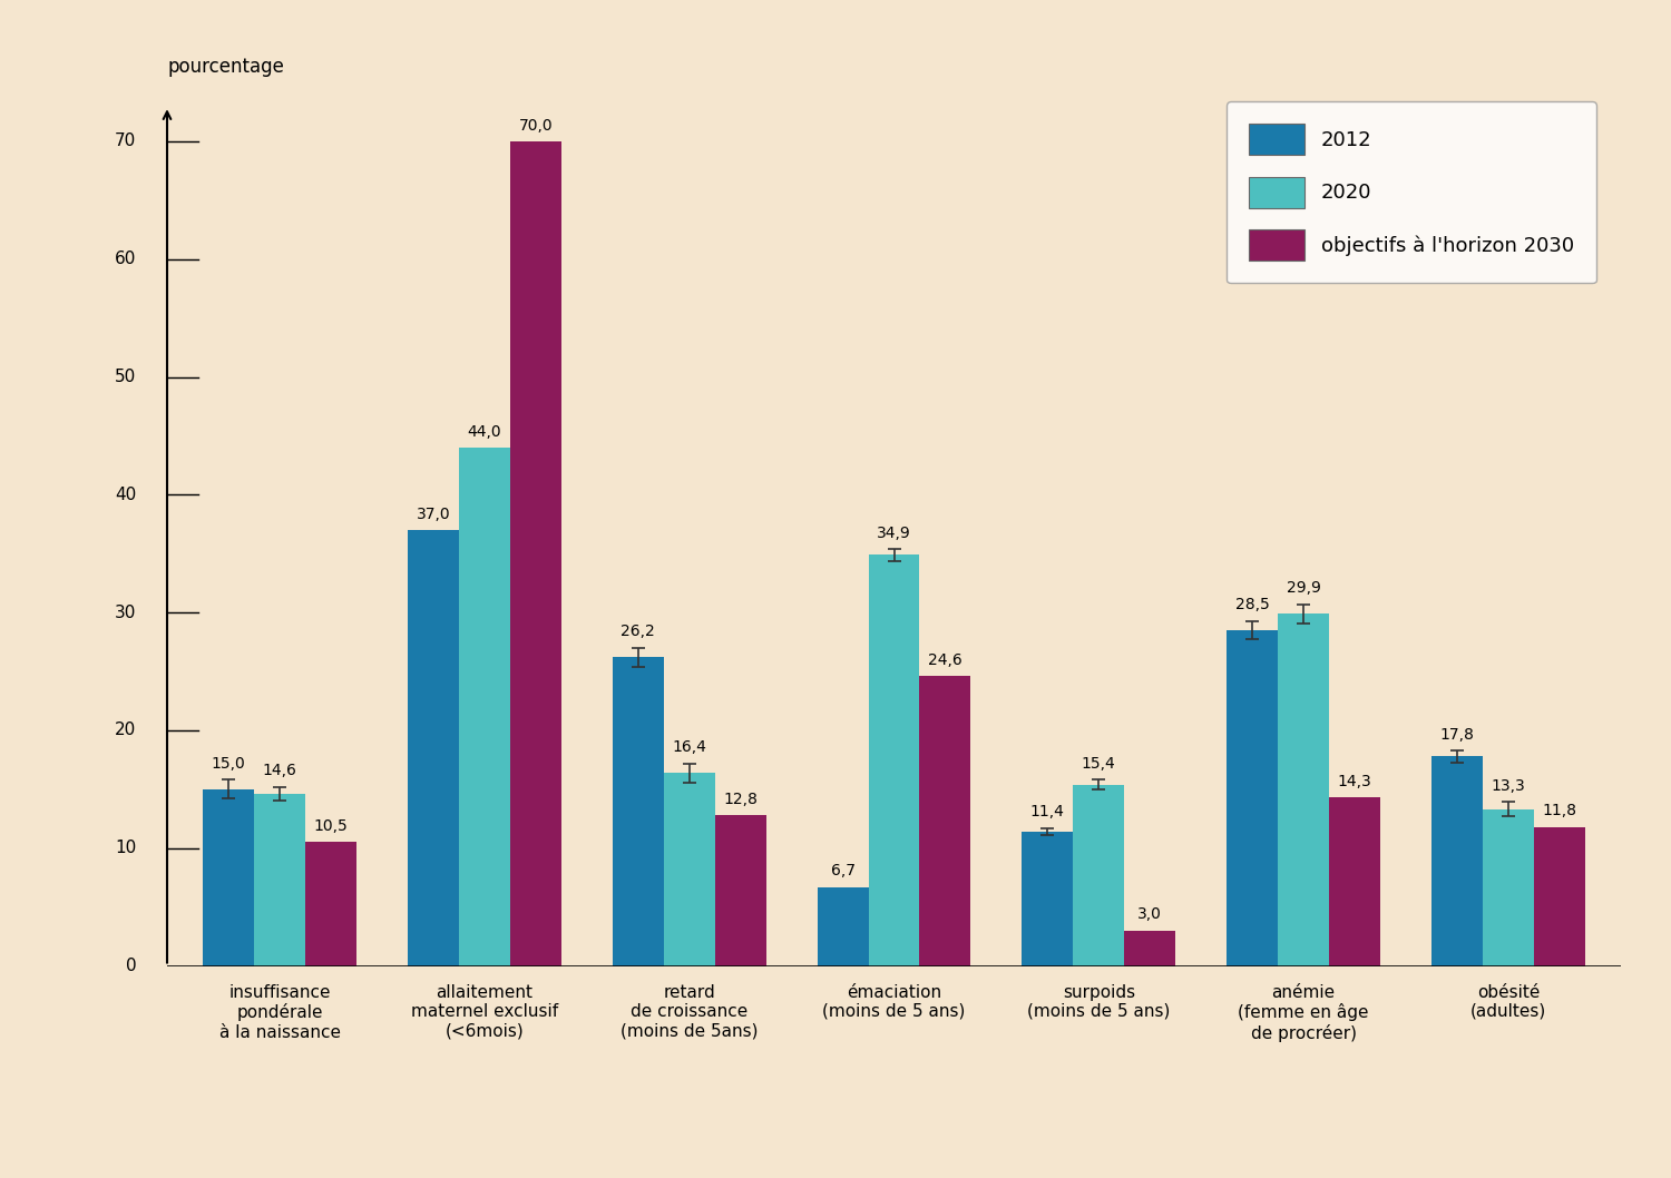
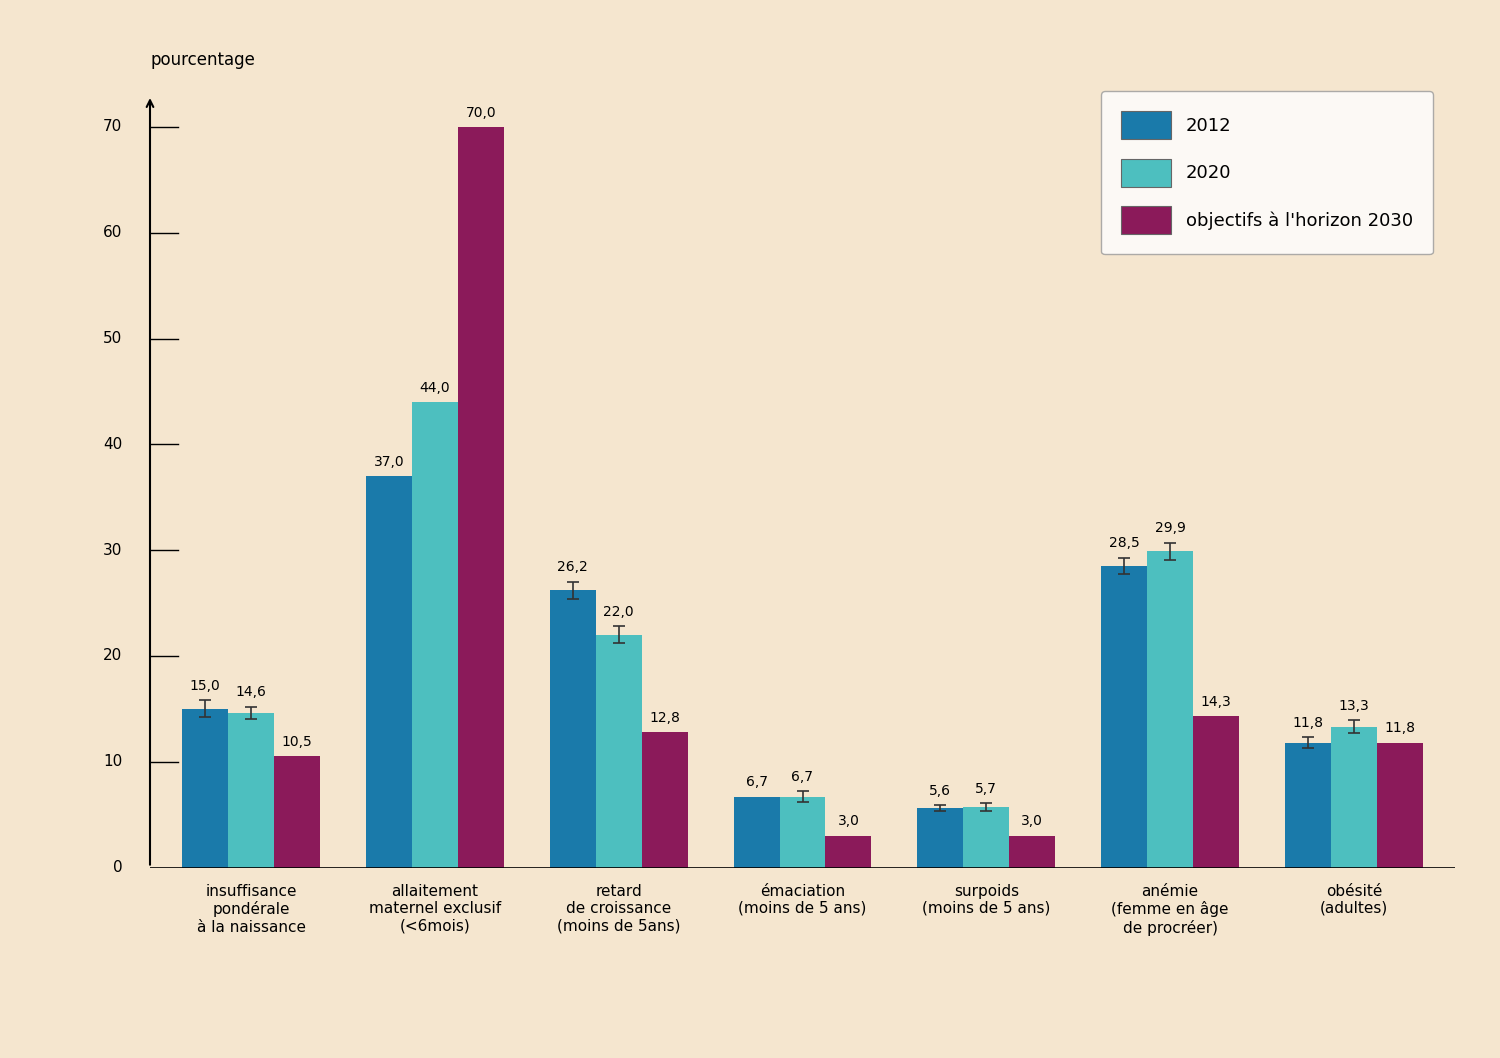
2020/retard de croissance (moins de 5ans): 16,4 -> 22,0
2020/émaciation (moins de 5 ans): 34,9 -> 6,7
objectifs à l'horizon 2030/émaciation (moins de 5 ans): 24,6 -> 3,0
2012/surpoids (moins de 5 ans): 11,4 -> 5,6
2020/surpoids (moins de 5 ans): 15,4 -> 5,7
2012/obésité (adultes): 17,8 -> 11,8
